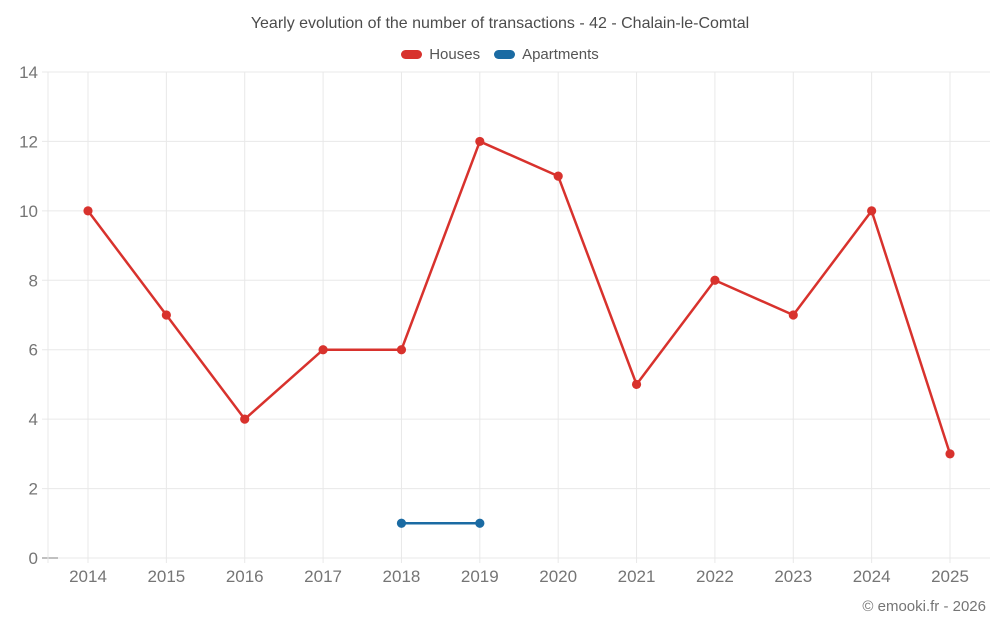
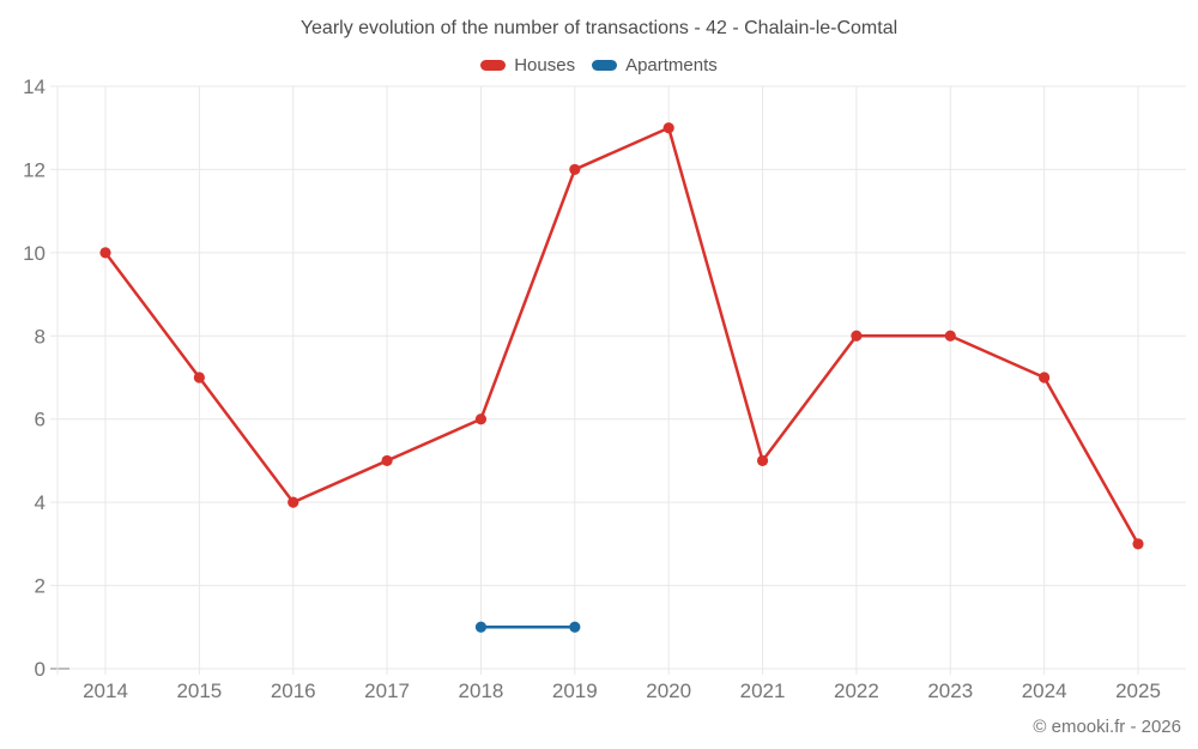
Houses/2017: 6 -> 5
Houses/2020: 11 -> 13
Houses/2023: 7 -> 8
Houses/2024: 10 -> 7
